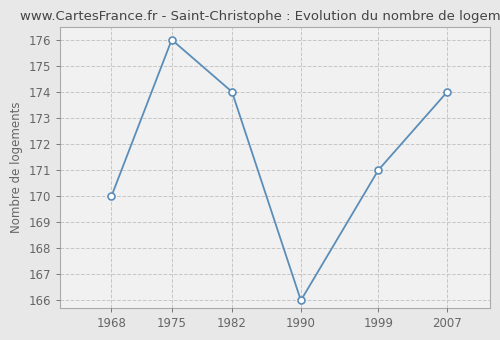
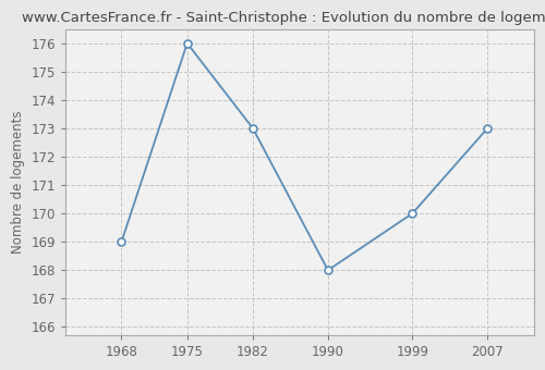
1968: 170 -> 169
1982: 174 -> 173
1990: 166 -> 168
1999: 171 -> 170
2007: 174 -> 173
